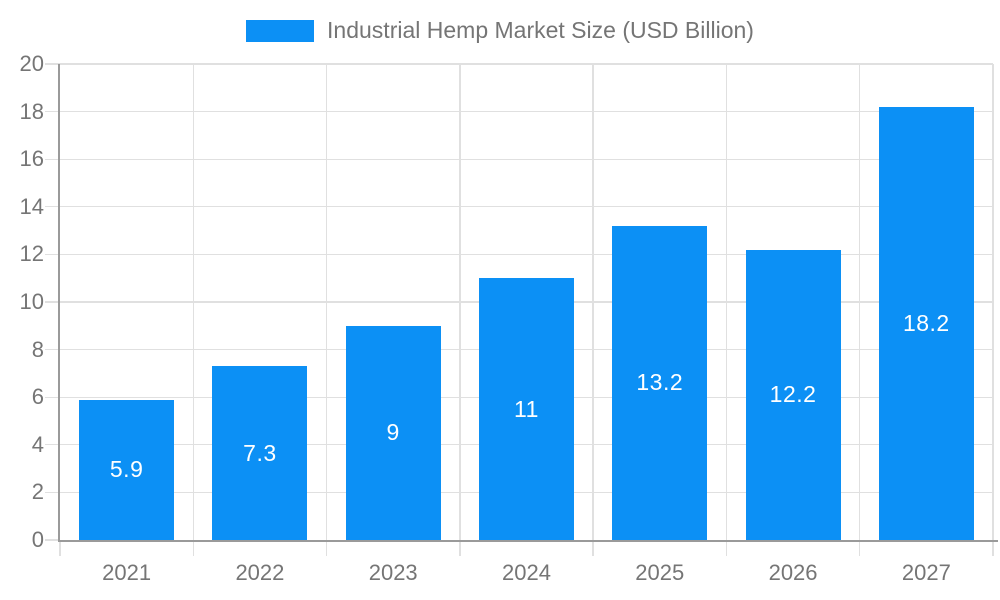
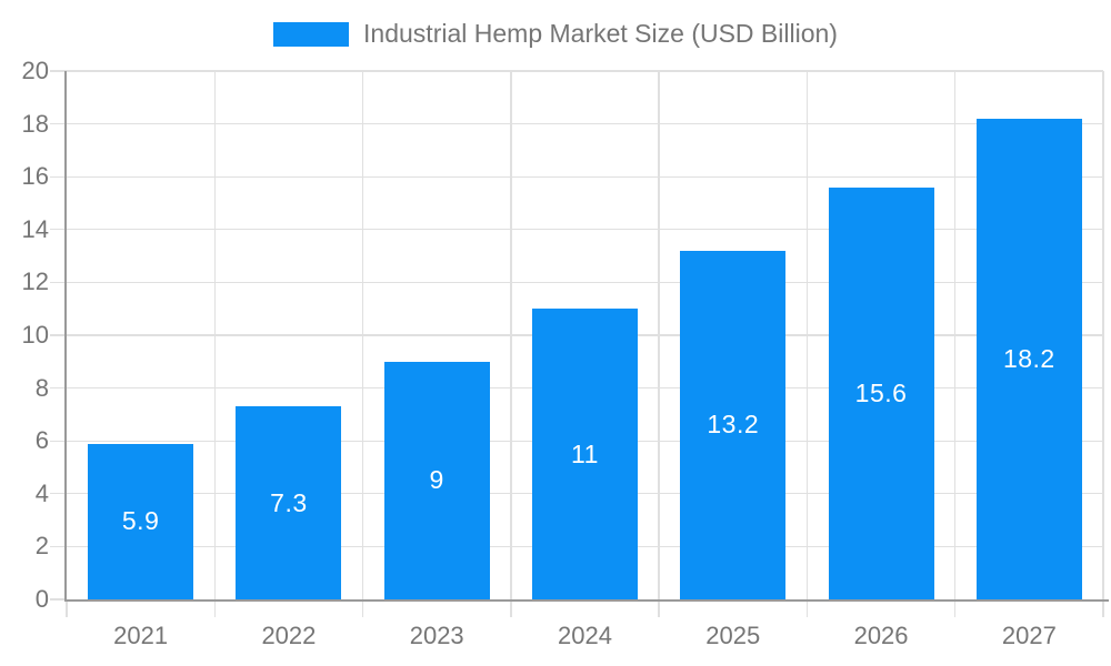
2026: 12.2 -> 15.6
